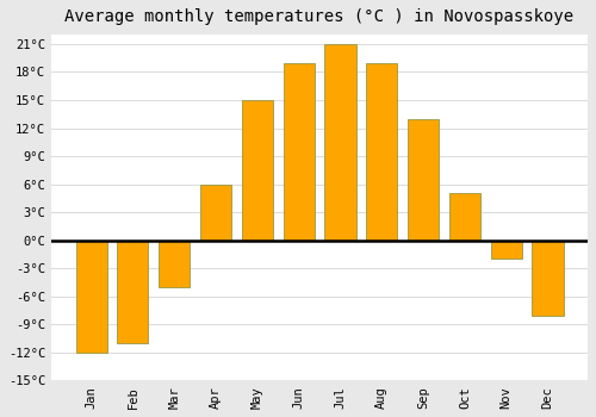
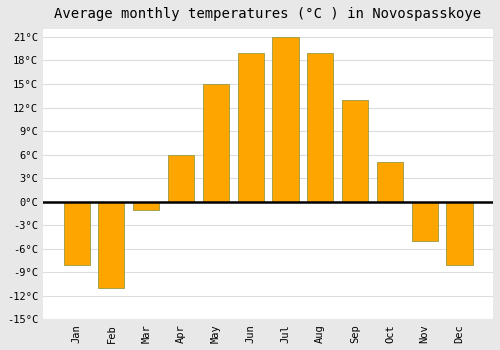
Jan: -12°C -> -8°C
Mar: -5°C -> -1°C
Nov: -2°C -> -5°C
